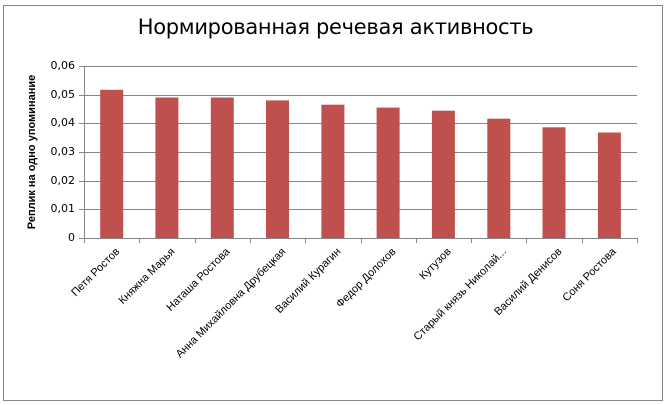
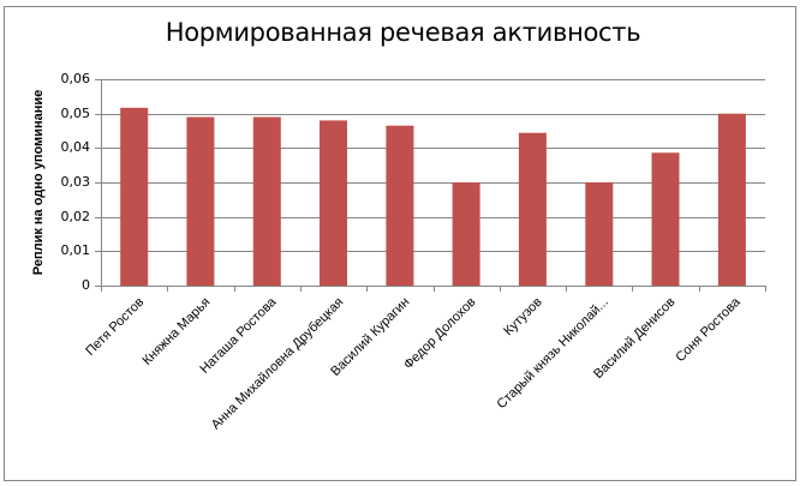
Федор Долохов: 0,05 -> 0,03
Старый князь Николай...: 0,04 -> 0,03
Соня Ростова: 0,04 -> 0,05
